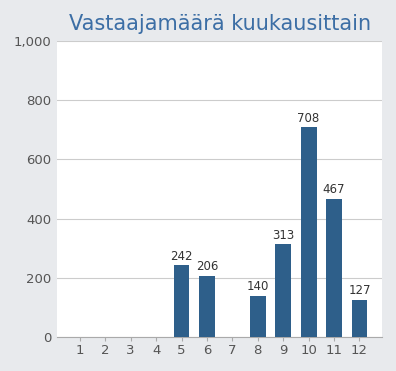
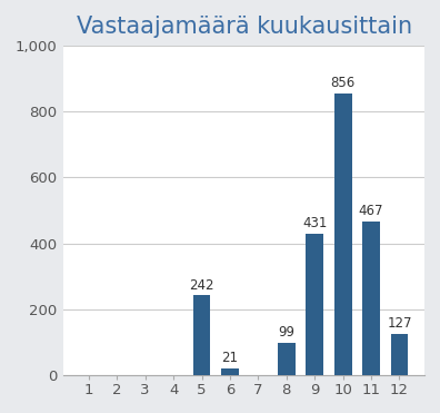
6: 206 -> 21
8: 140 -> 99
9: 313 -> 431
10: 708 -> 856
